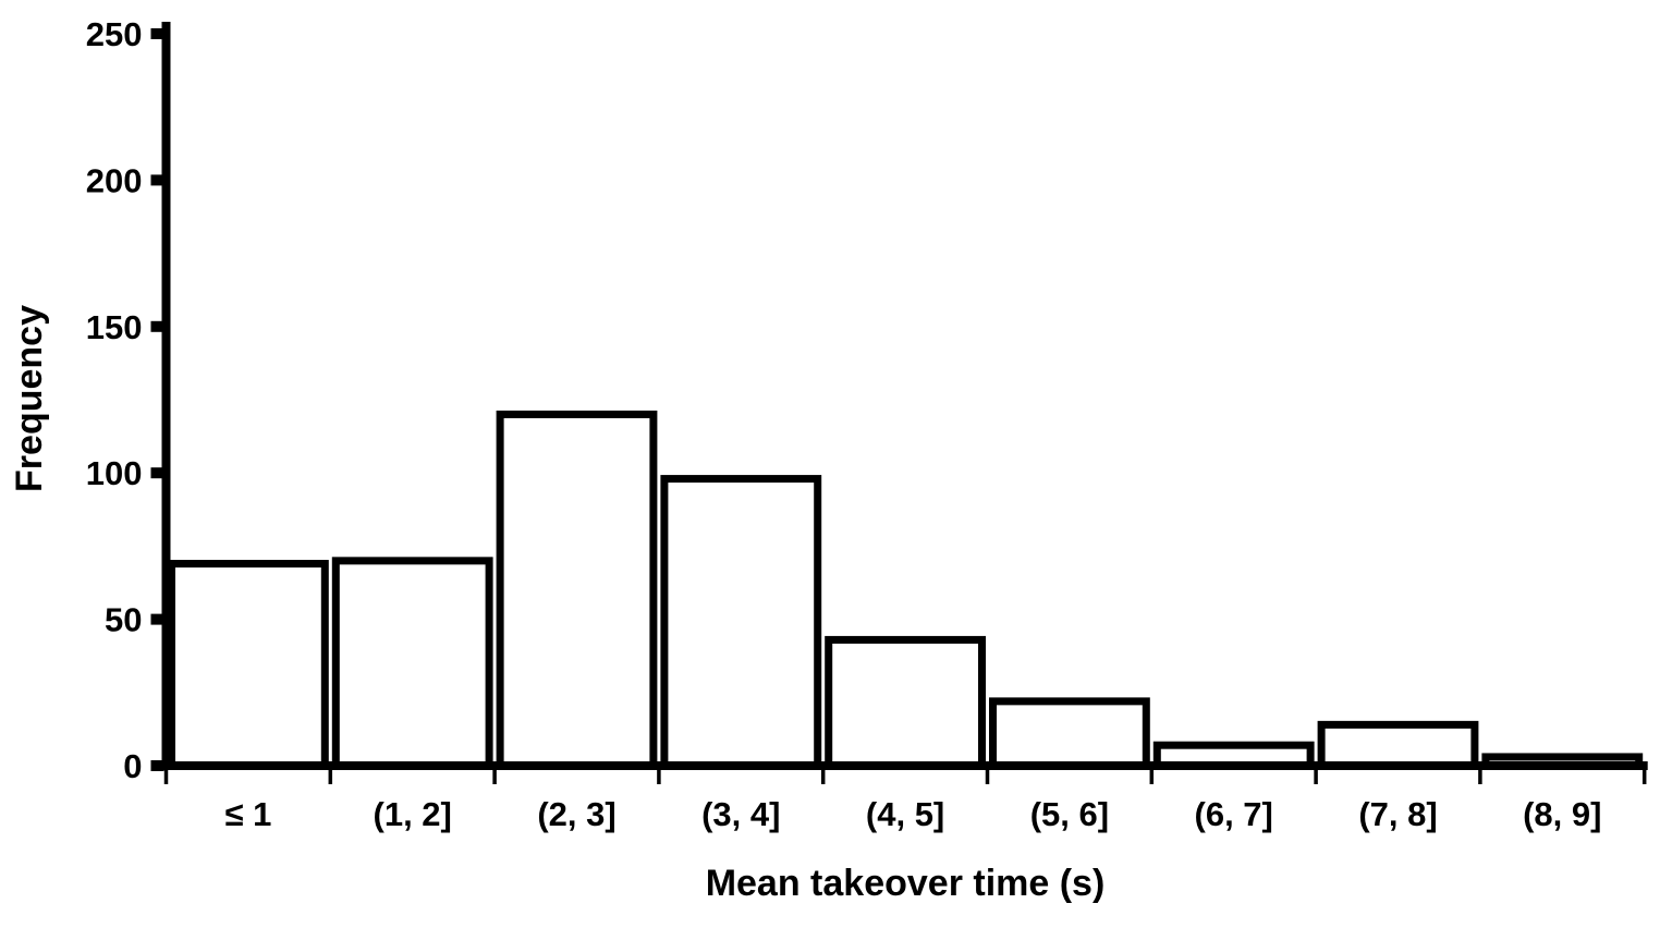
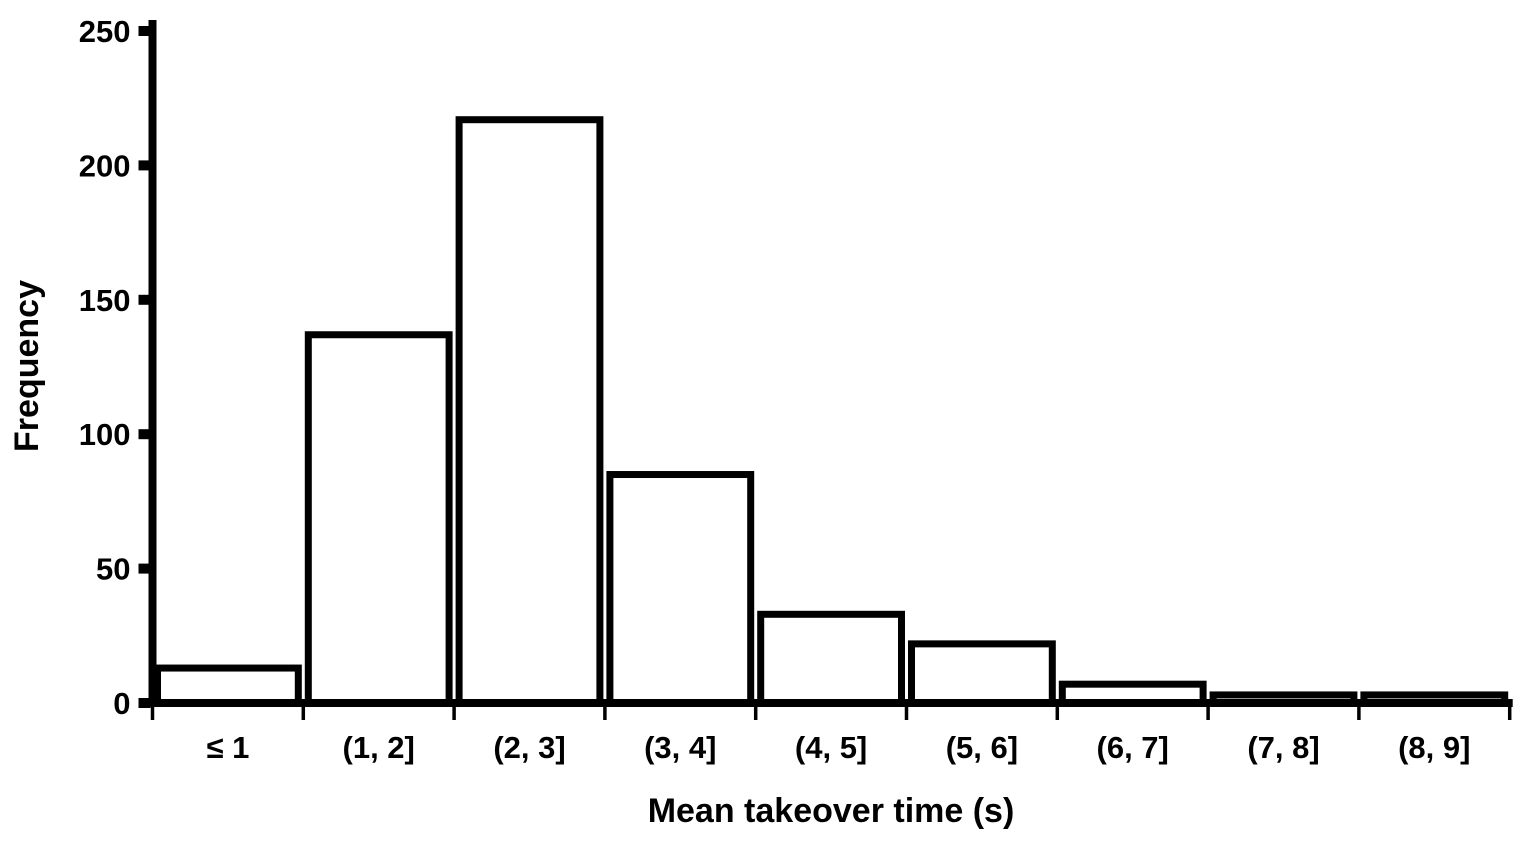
≤ 1: 69 -> 13
(1, 2]: 70 -> 137
(2, 3]: 120 -> 217
(3, 4]: 98 -> 85
(4, 5]: 43 -> 33
(7, 8]: 14 -> 3
